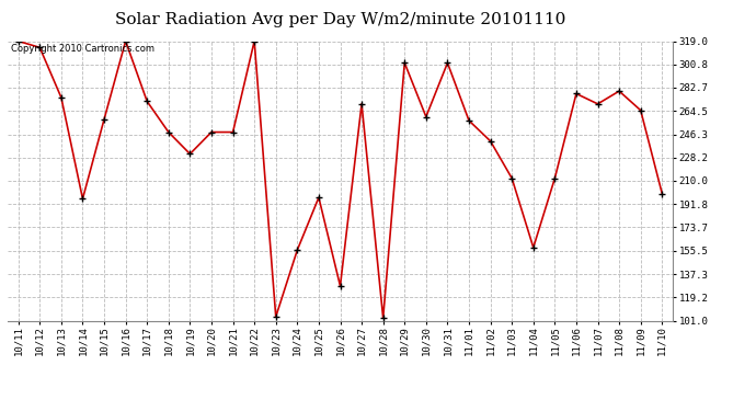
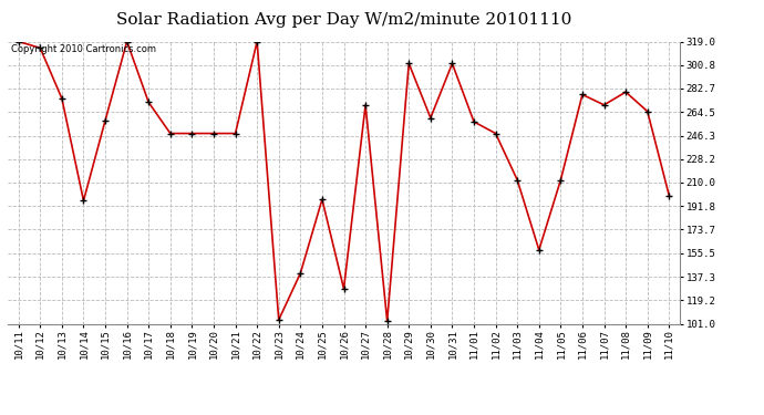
10/19: 231 -> 248
10/24: 156 -> 140
11/02: 241 -> 248
